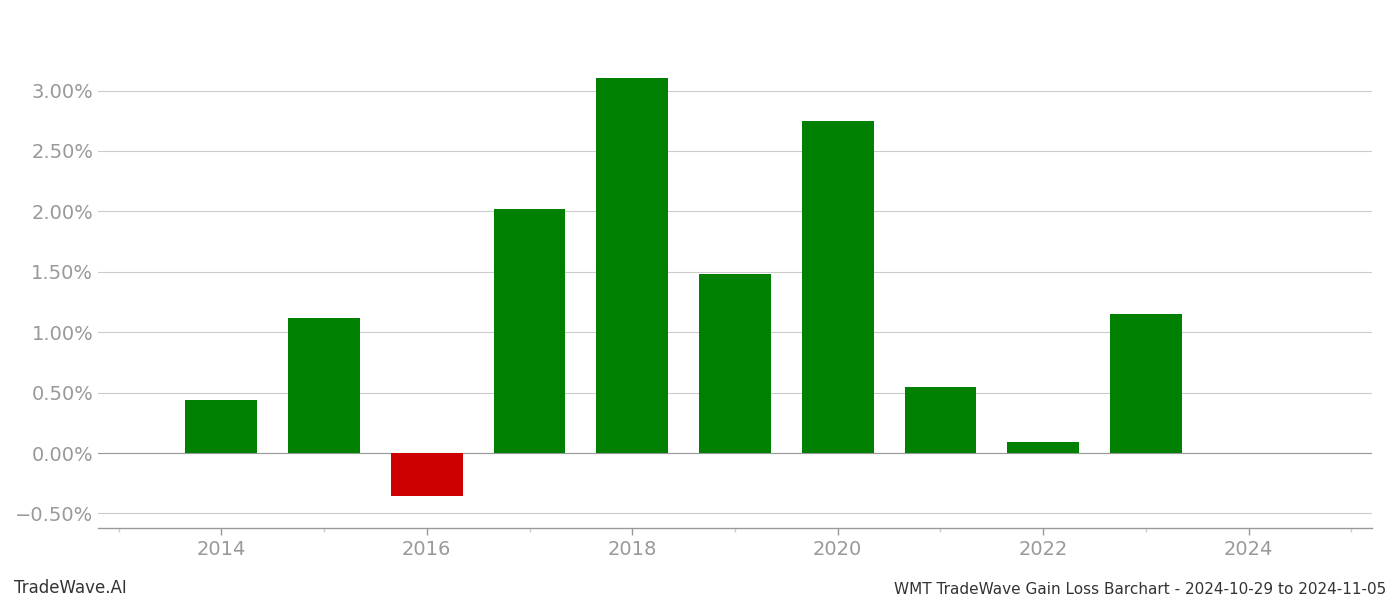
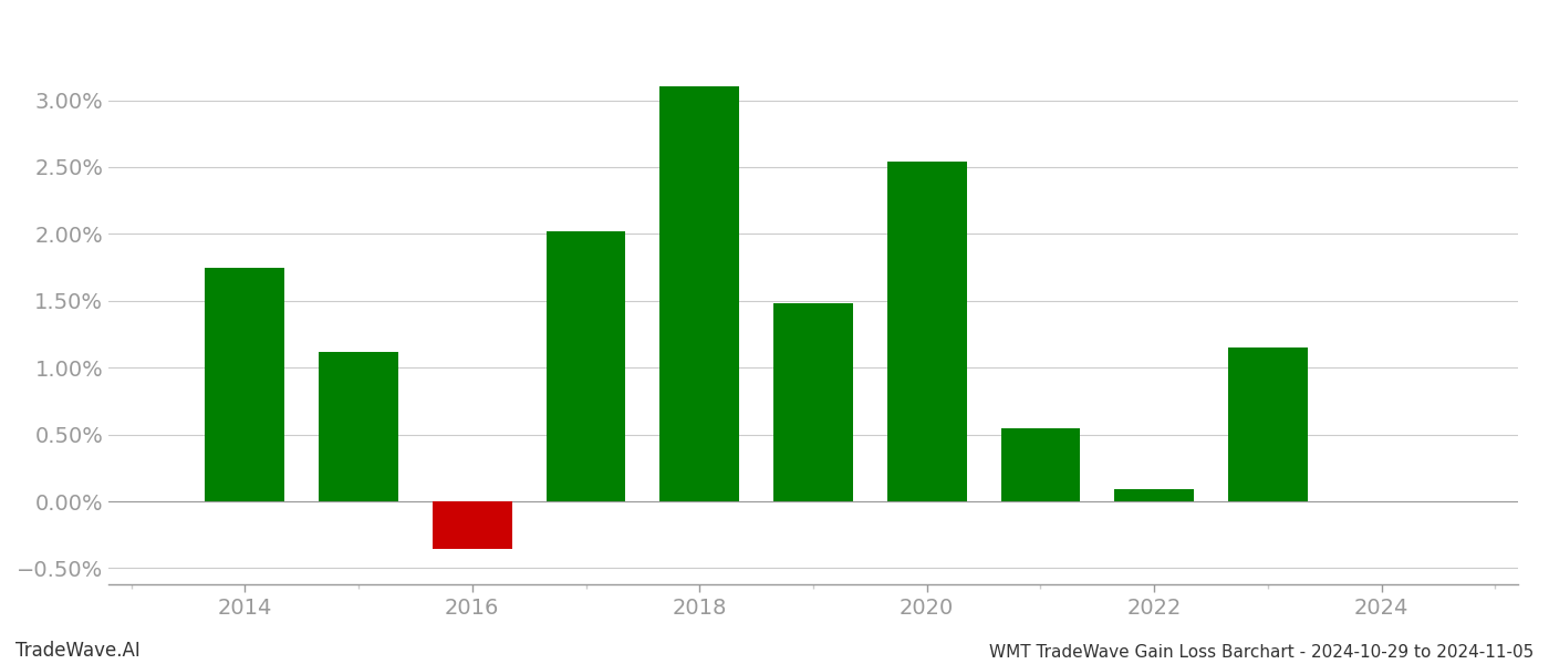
2014: 0.44% -> 1.75%
2020: 2.75% -> 2.54%
